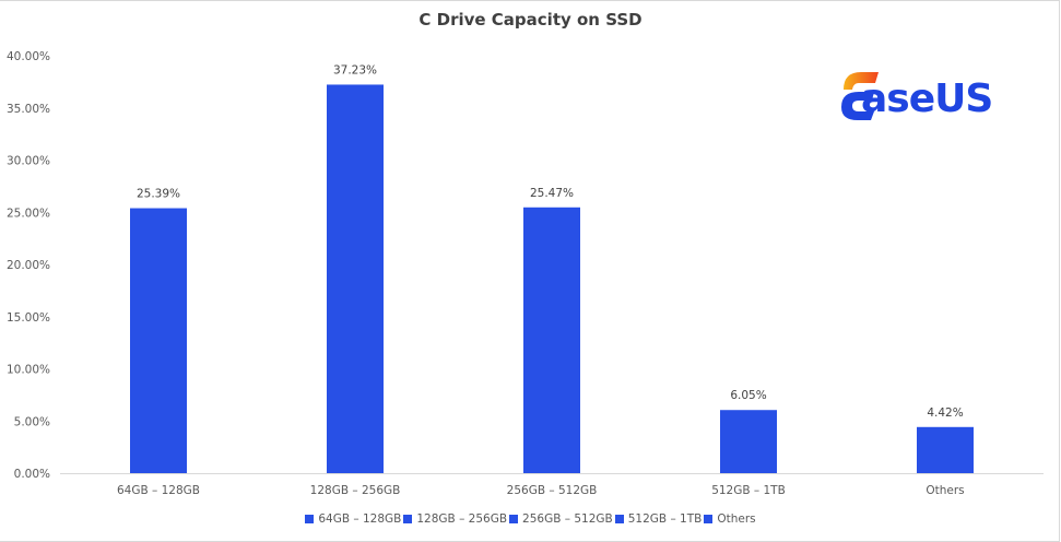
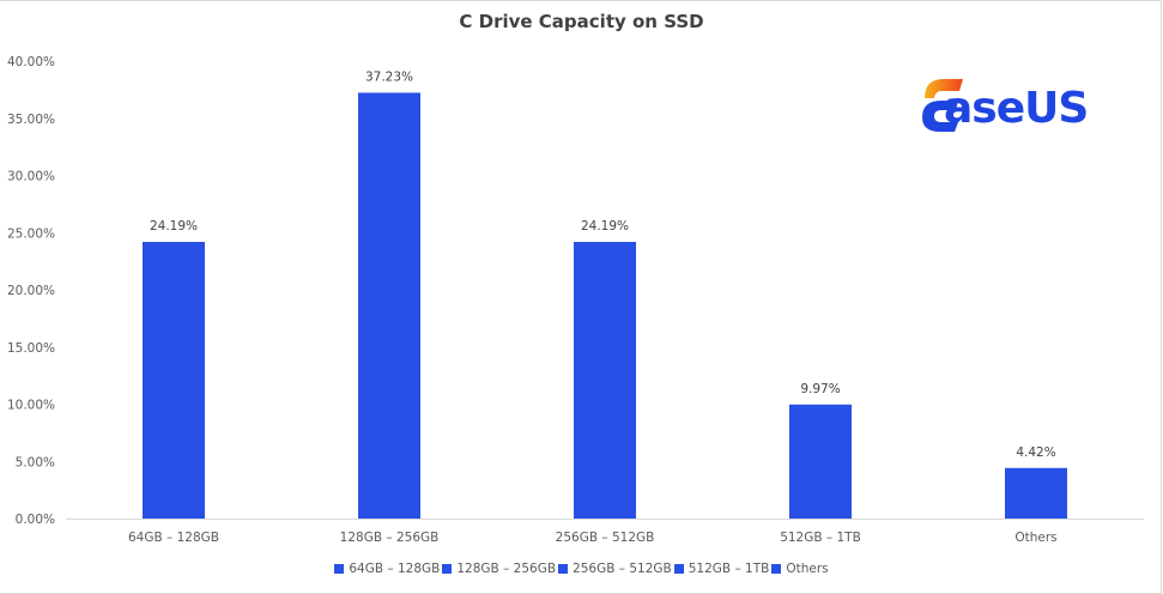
64GB – 128GB: 25.39% -> 24.19%
256GB – 512GB: 25.47% -> 24.19%
512GB – 1TB: 6.05% -> 9.97%
